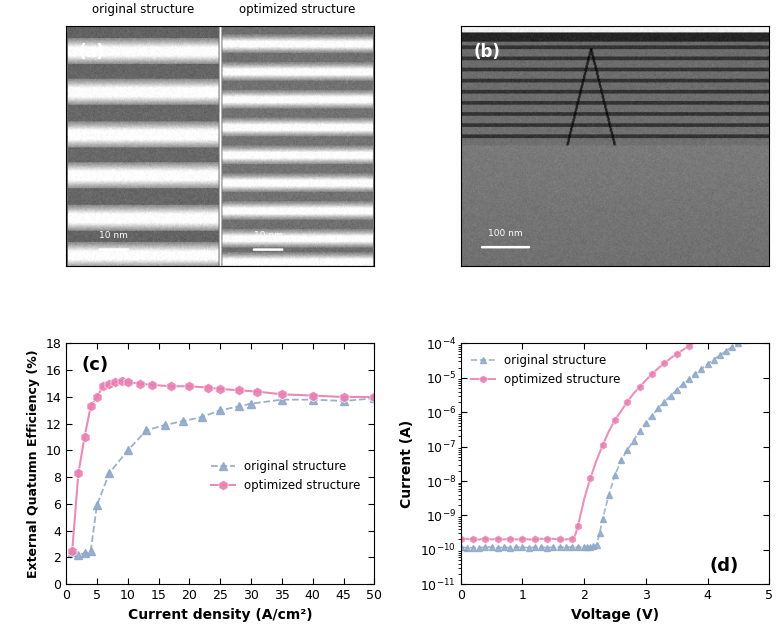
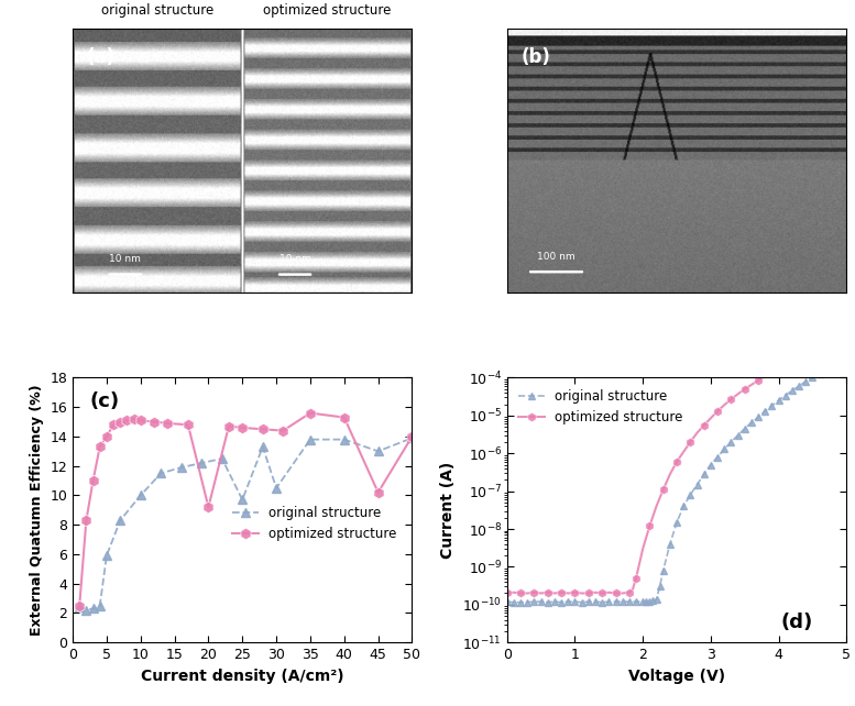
optimized structure/20: 14.8 -> 9.2
original structure/25: 13.0 -> 9.7
original structure/30: 13.5 -> 10.5
optimized structure/35: 14.2 -> 15.6
optimized structure/40: 14.1 -> 15.3
original structure/45: 13.7 -> 13.0
optimized structure/45: 14.0 -> 10.2
